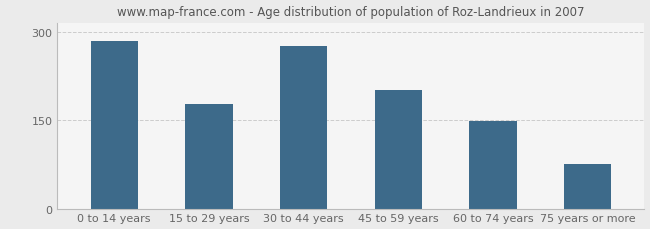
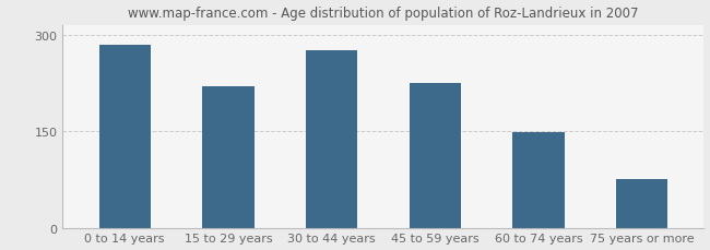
15 to 29 years: 178 -> 220
45 to 59 years: 202 -> 225
